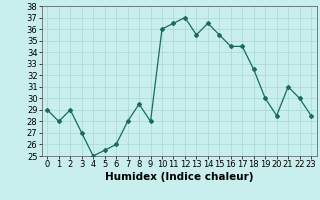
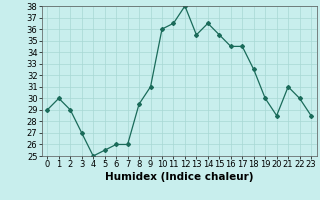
1: 28.0 -> 30.0
7: 28.0 -> 26.0
9: 28.0 -> 31.0
12: 37.0 -> 38.0
